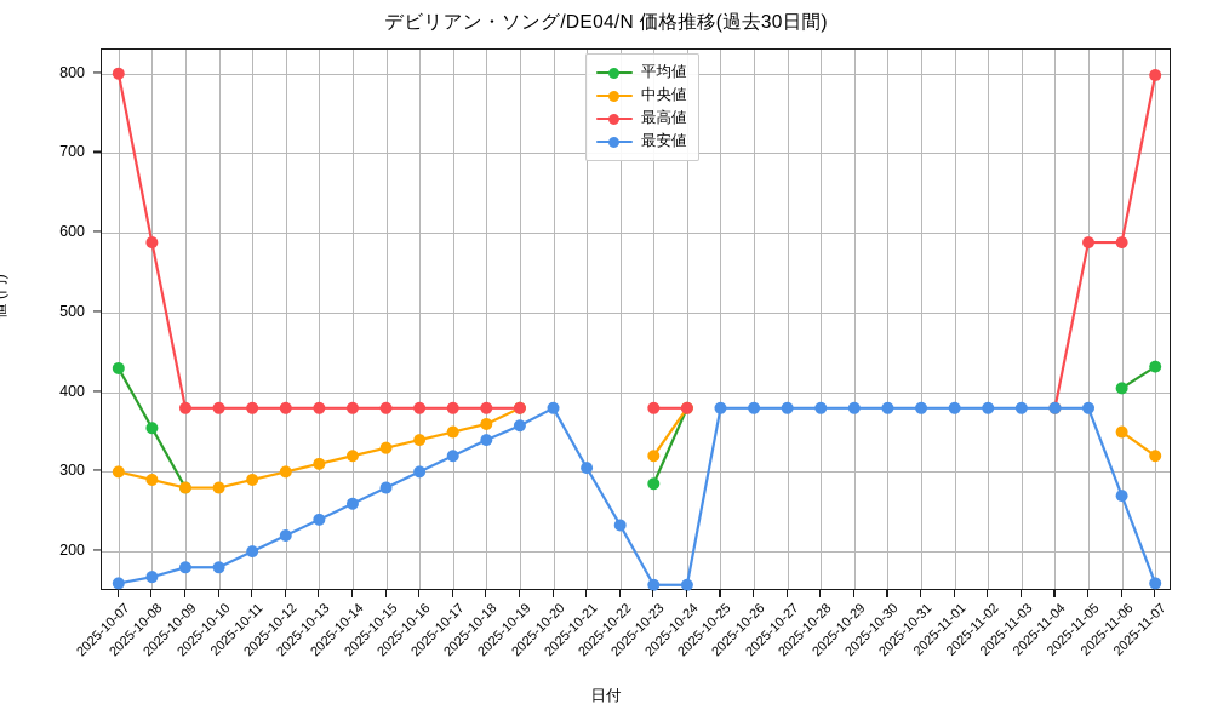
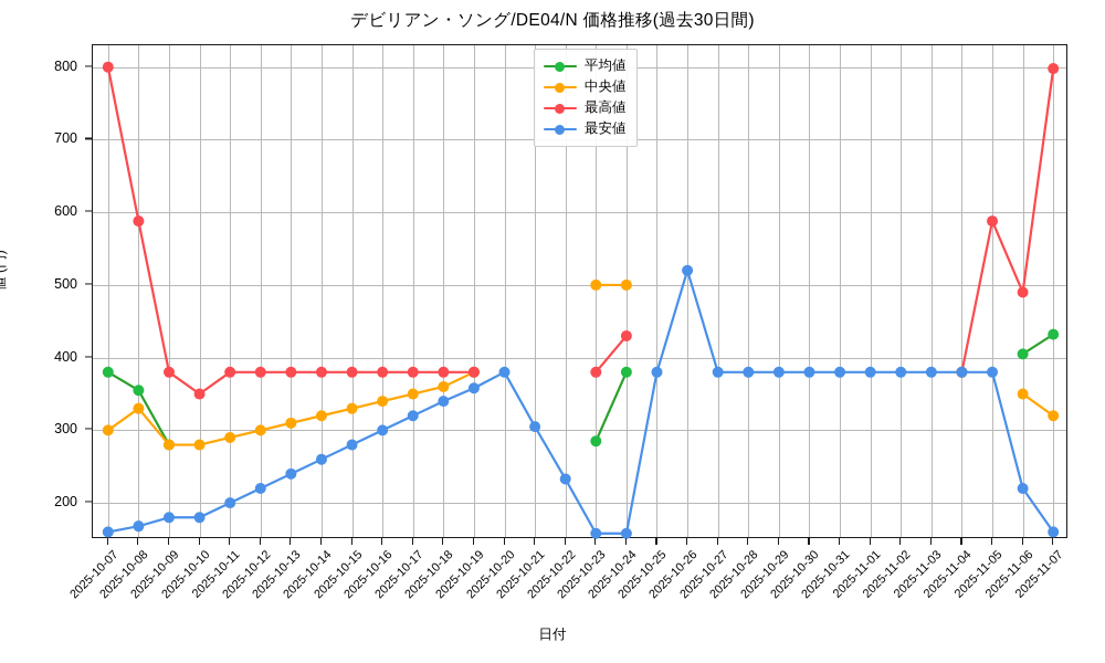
平均値/2025-10-07: 430 -> 380
中央値/2025-10-08: 290 -> 330
最高値/2025-10-10: 380 -> 350
中央値/2025-10-23: 320 -> 500
中央値/2025-10-24: 380 -> 500
最高値/2025-10-24: 380 -> 430
最安値/2025-10-26: 380 -> 520
最高値/2025-11-06: 590 -> 490
最安値/2025-11-06: 270 -> 220
